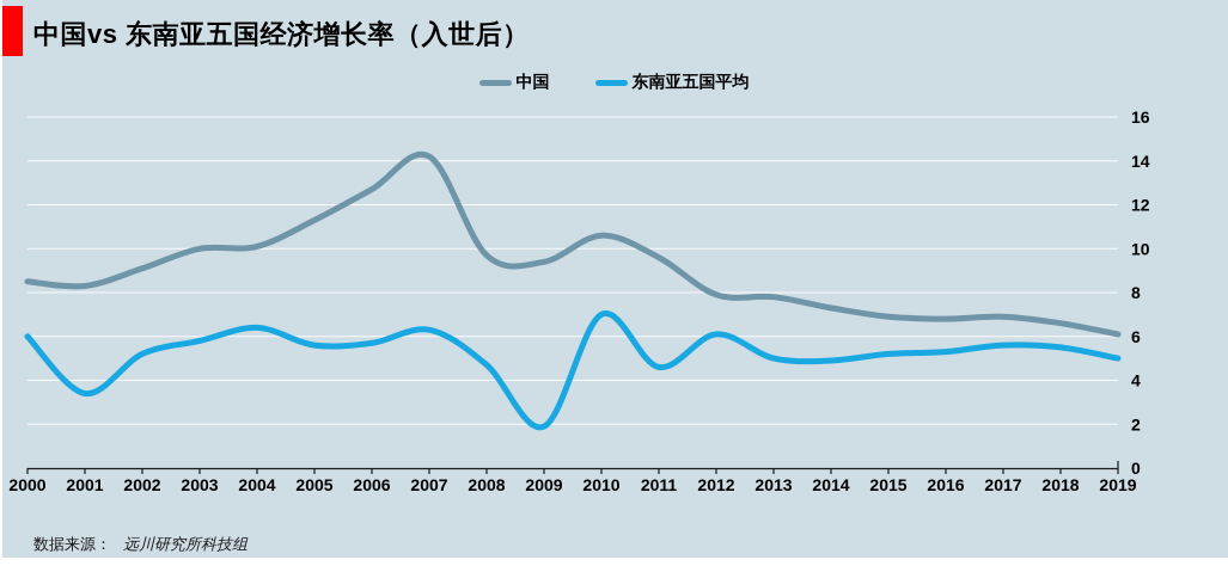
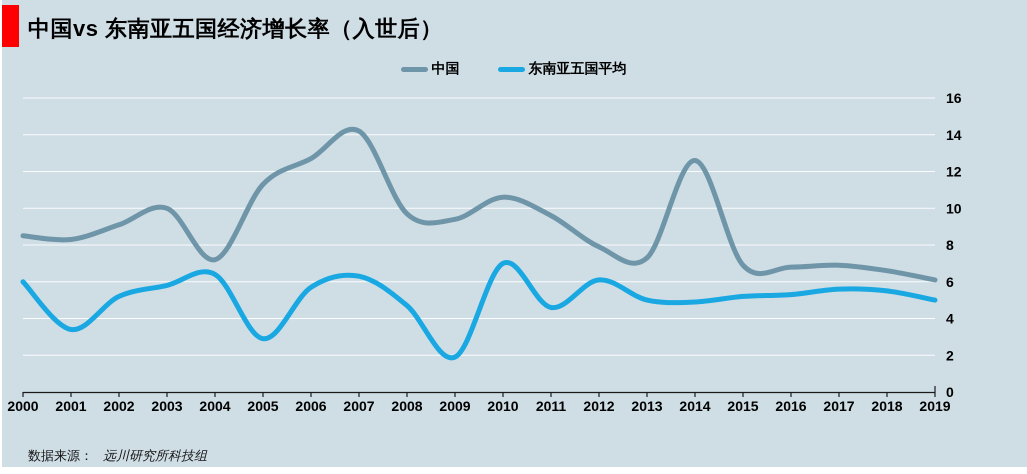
中国/2004: 10.1 -> 7.2
东南亚五国平均/2005: 5.6 -> 2.9
中国/2013: 7.8 -> 7.3
中国/2014: 7.3 -> 12.6
